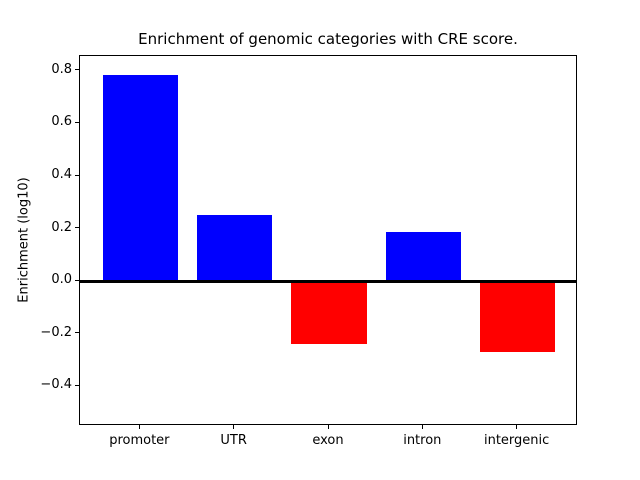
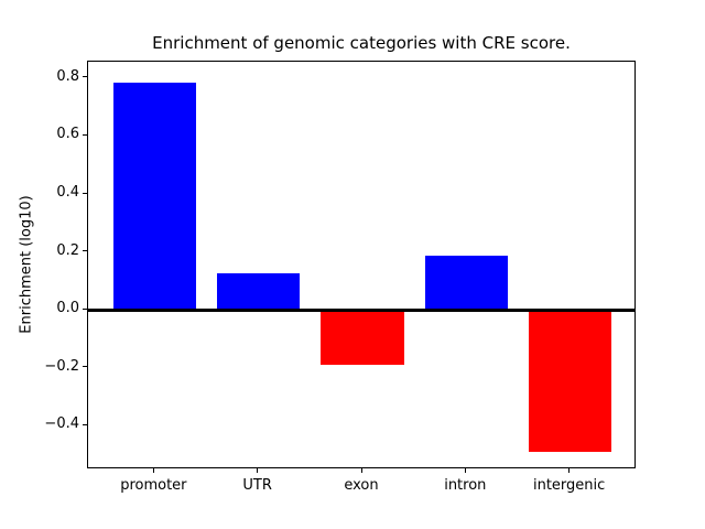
UTR: 0.25 -> 0.12
exon: -0.24 -> -0.19
intergenic: -0.27 -> -0.49
